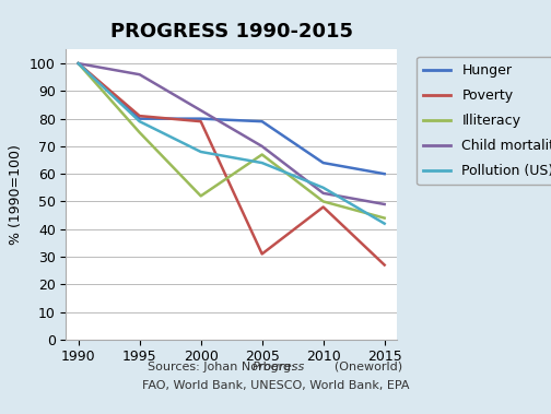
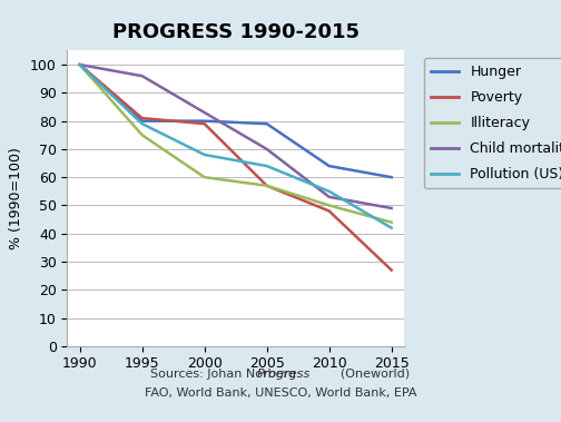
Illiteracy/2000: 52 -> 60
Poverty/2005: 31 -> 57
Illiteracy/2005: 67 -> 57
